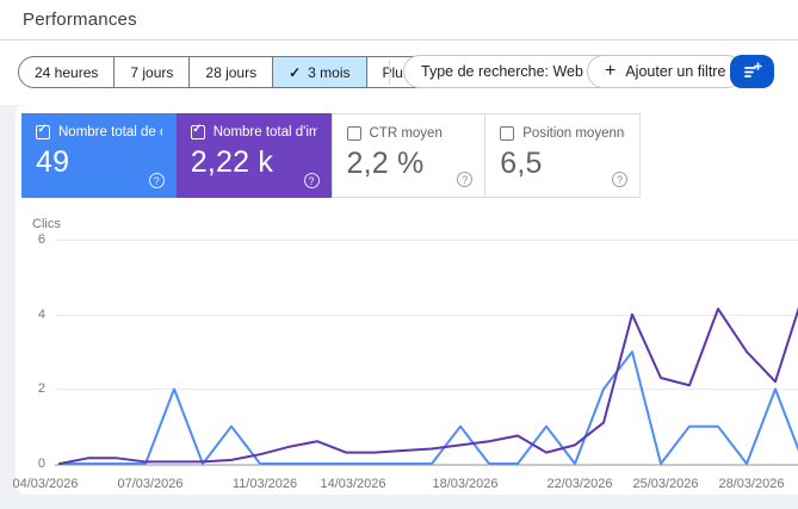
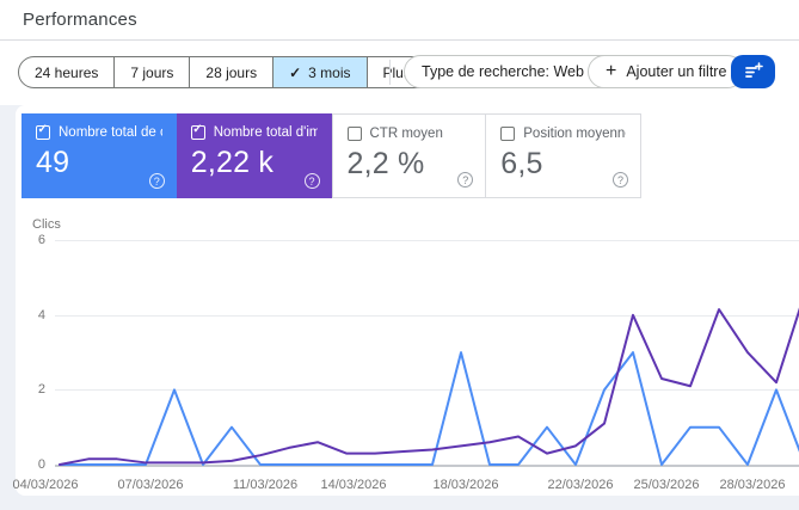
Clics/18/03/2026: 1 -> 3
